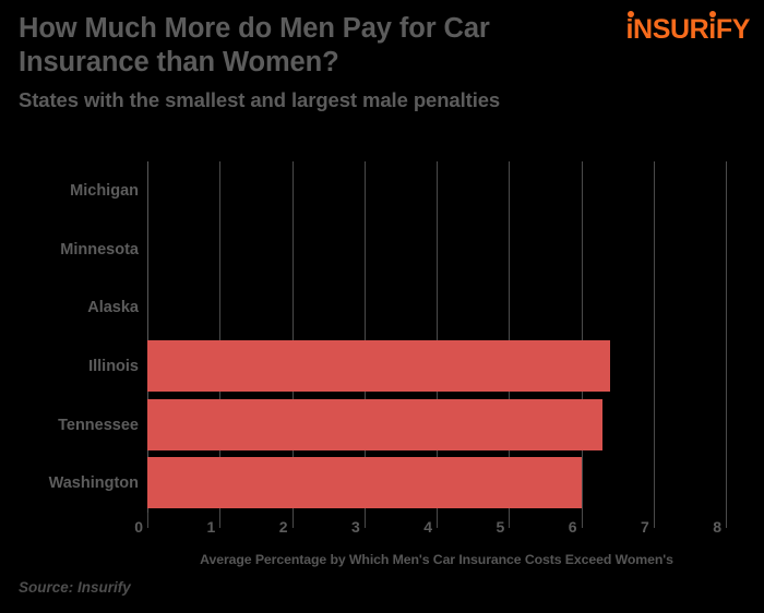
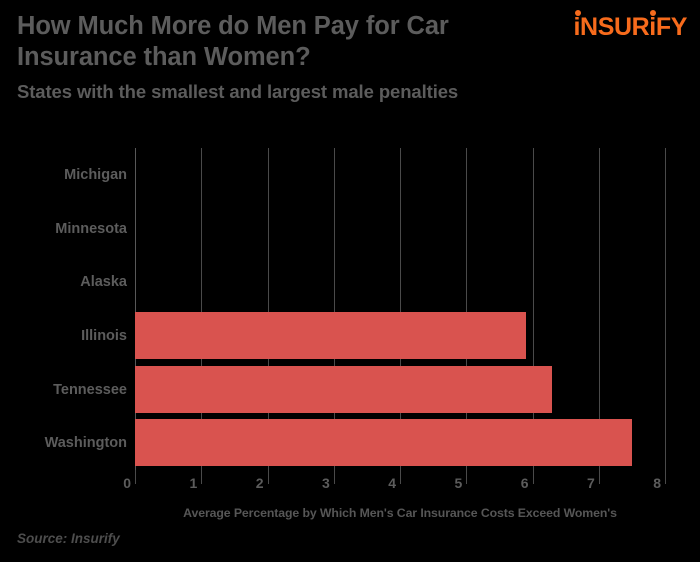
Illinois: 6.4 -> 5.9
Washington: 6.0 -> 7.5
